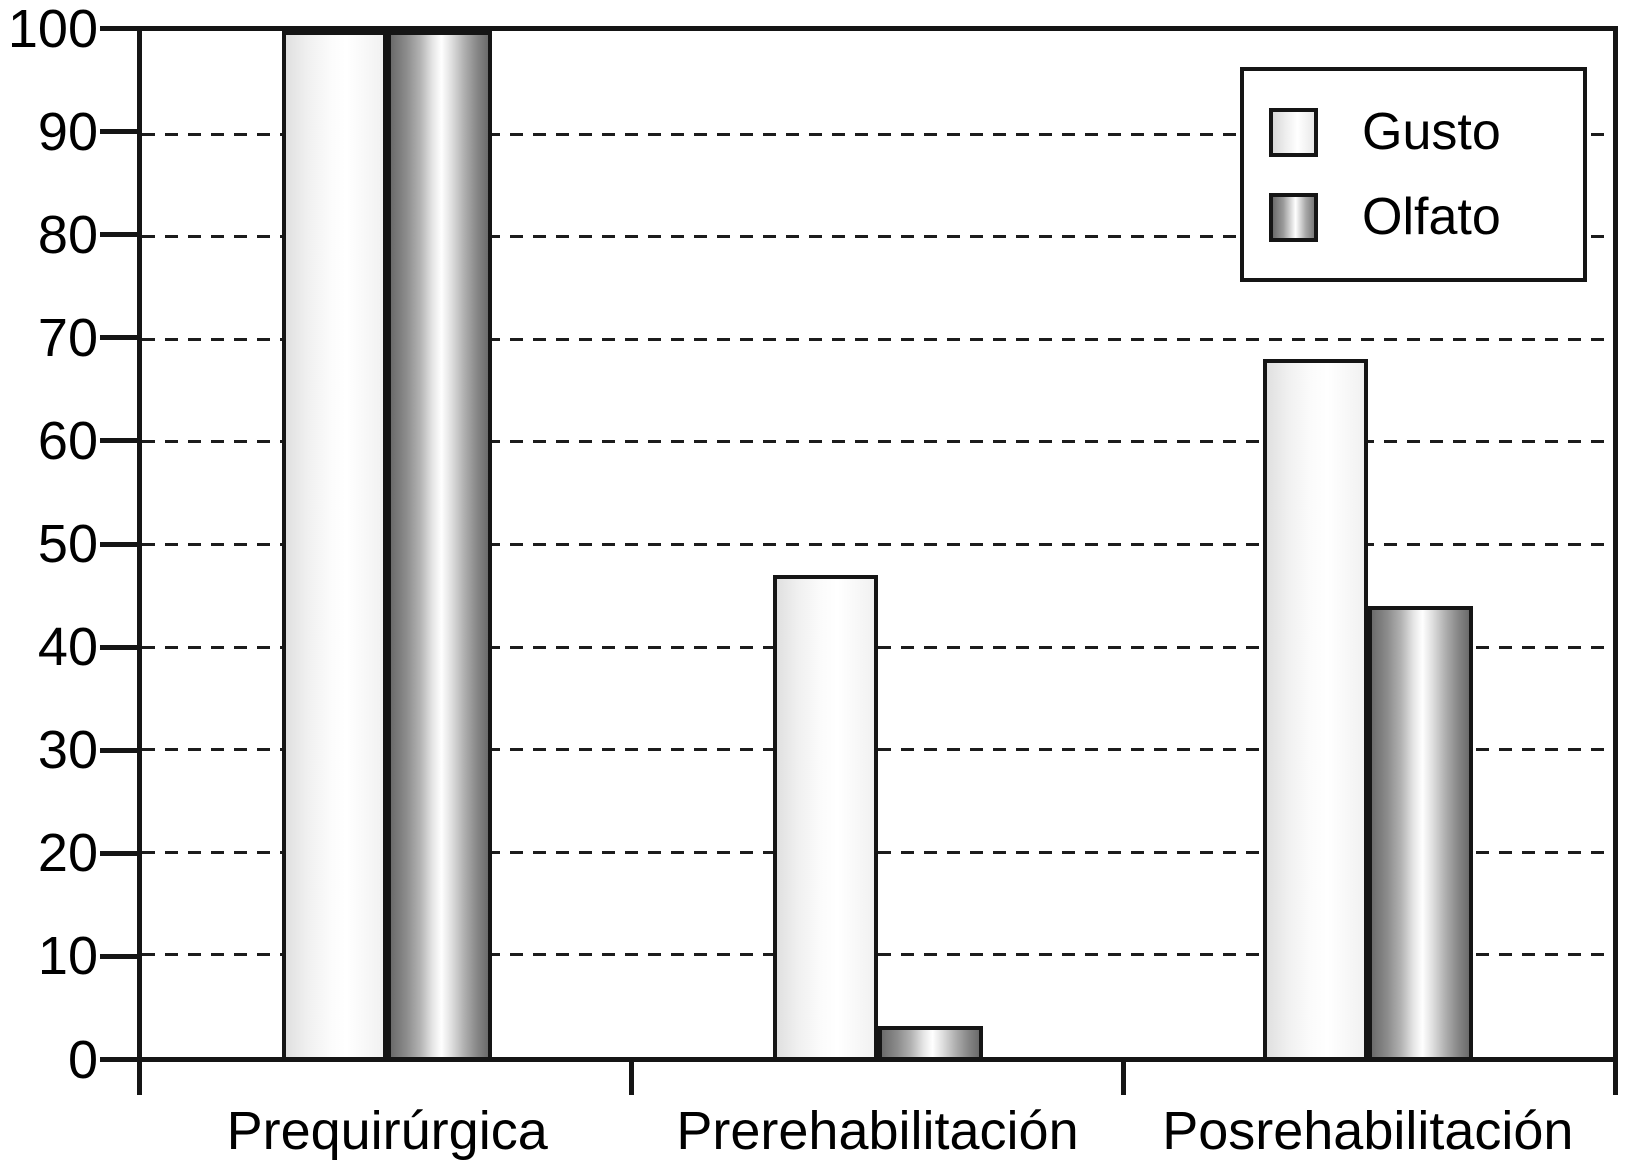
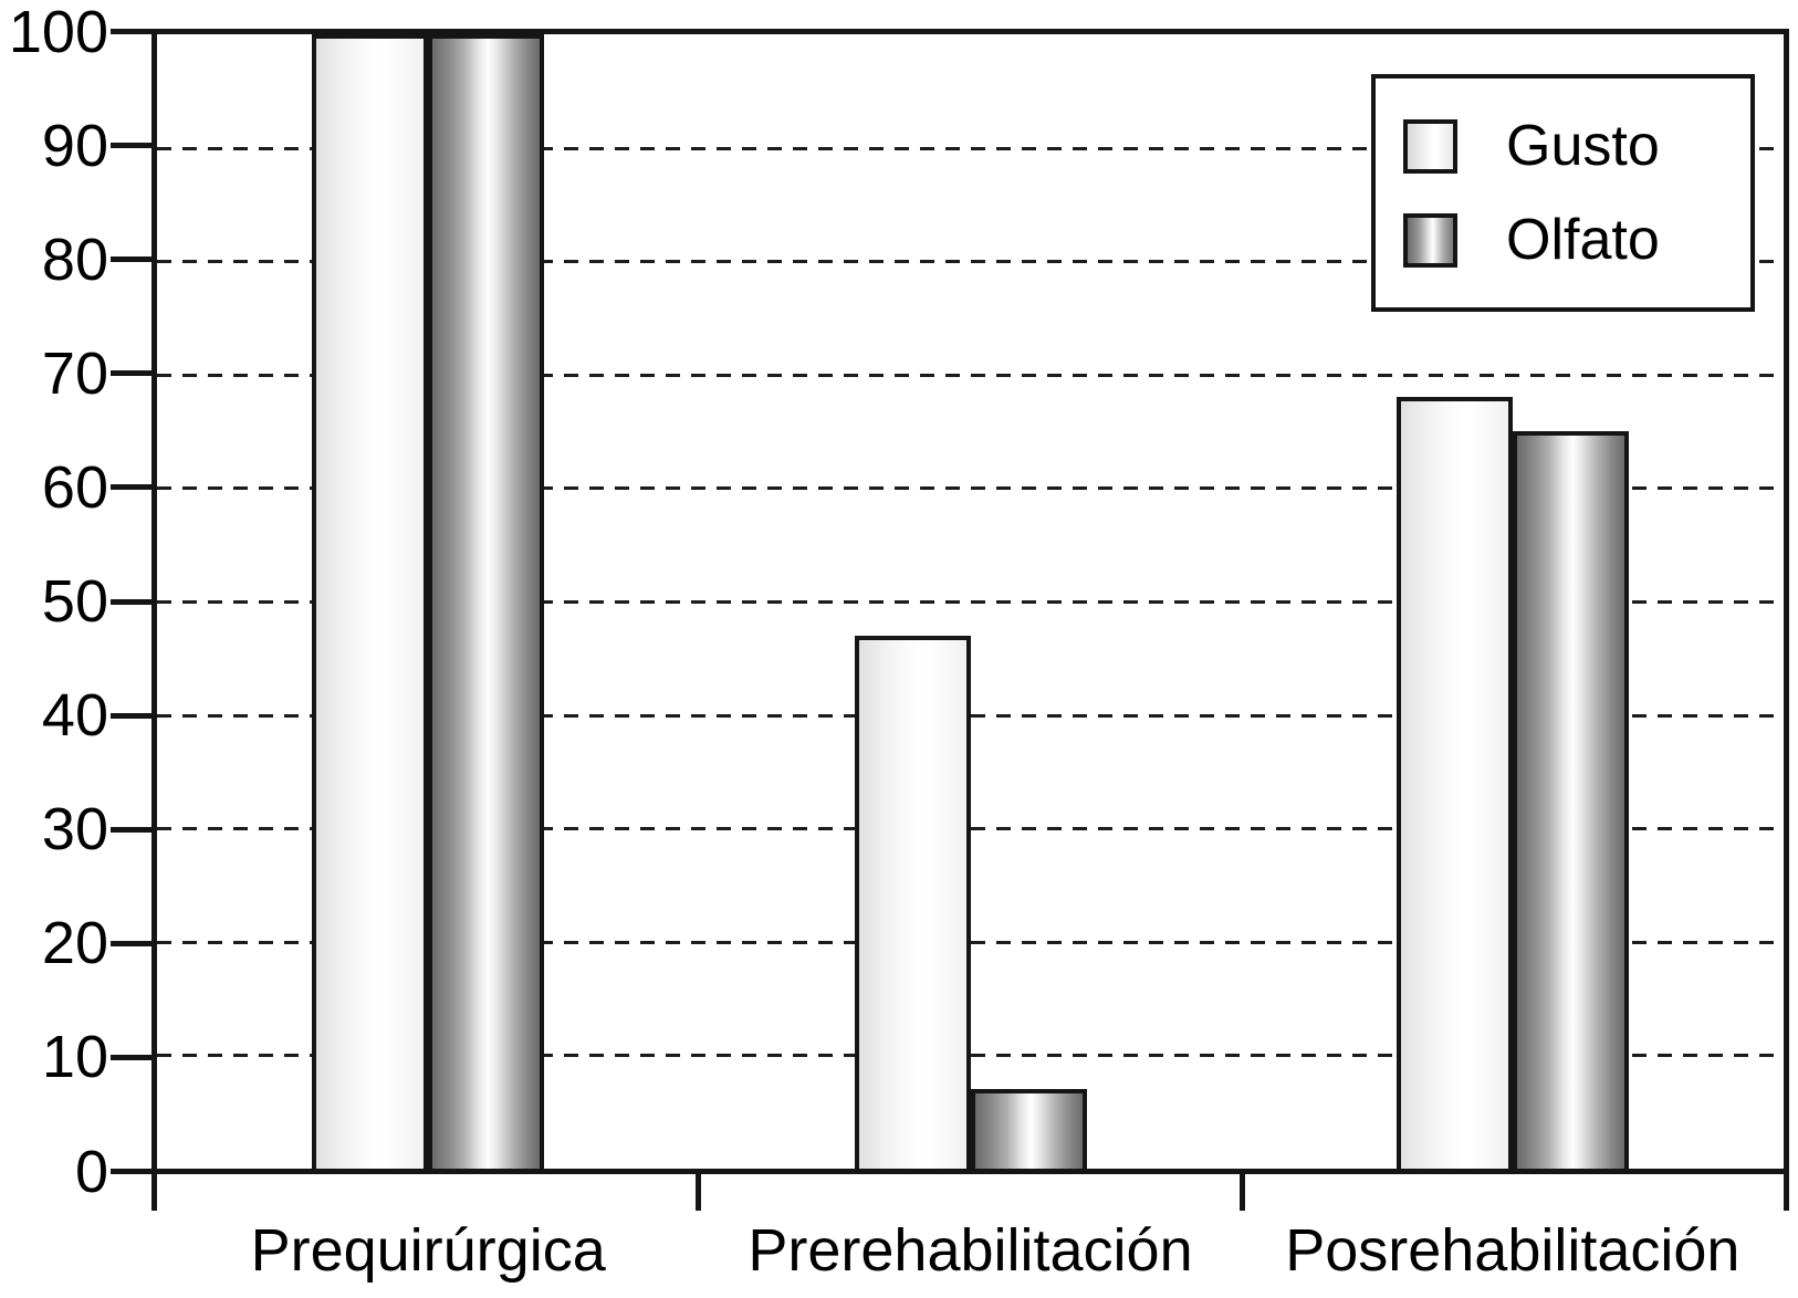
Olfato/Prerehabilitación: 3 -> 7
Olfato/Posrehabilitación: 44 -> 65
